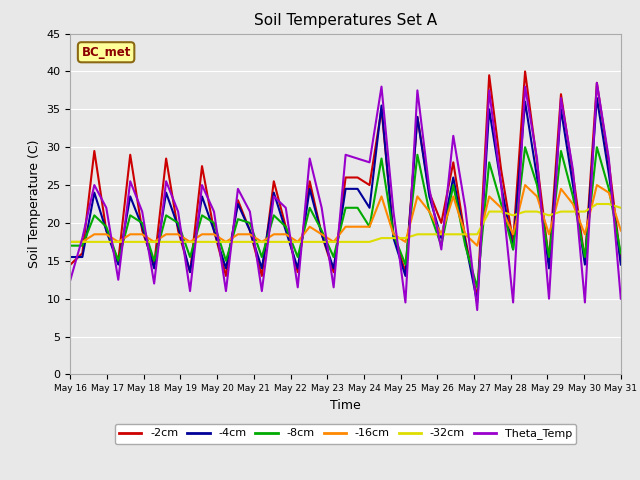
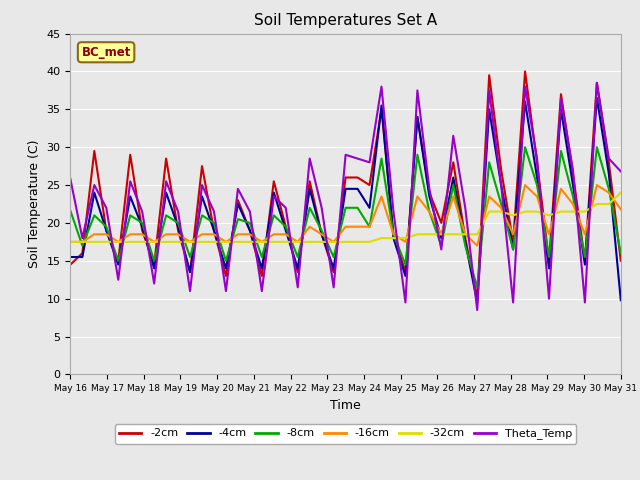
-8cm/May 16: 17.0 -> 21.6
Theta_Temp/May 16: 12.5 -> 25.8
-4cm/May 31: 14.5 -> 9.8
-16cm/May 31: 19.0 -> 21.8
-32cm/May 31: 22.0 -> 24.0
Theta_Temp/May 31: 10.0 -> 26.8
